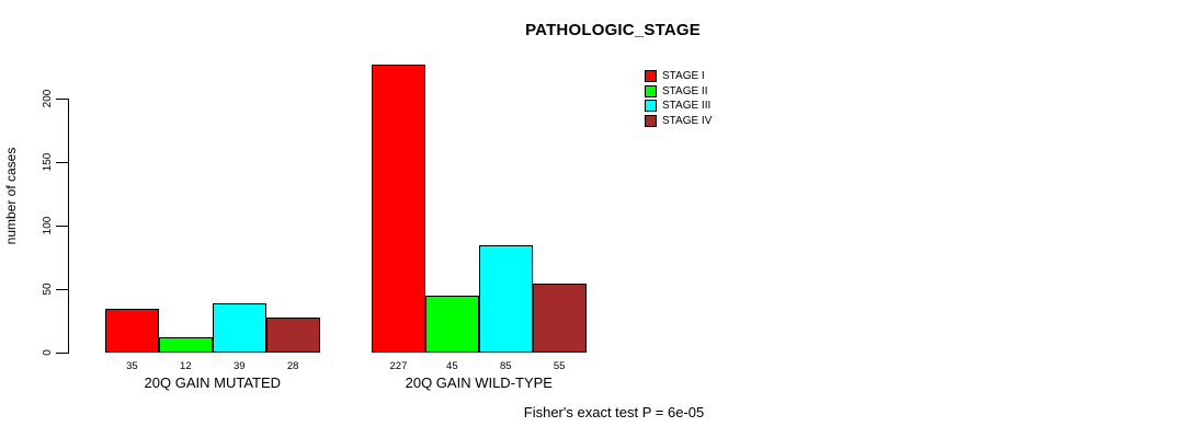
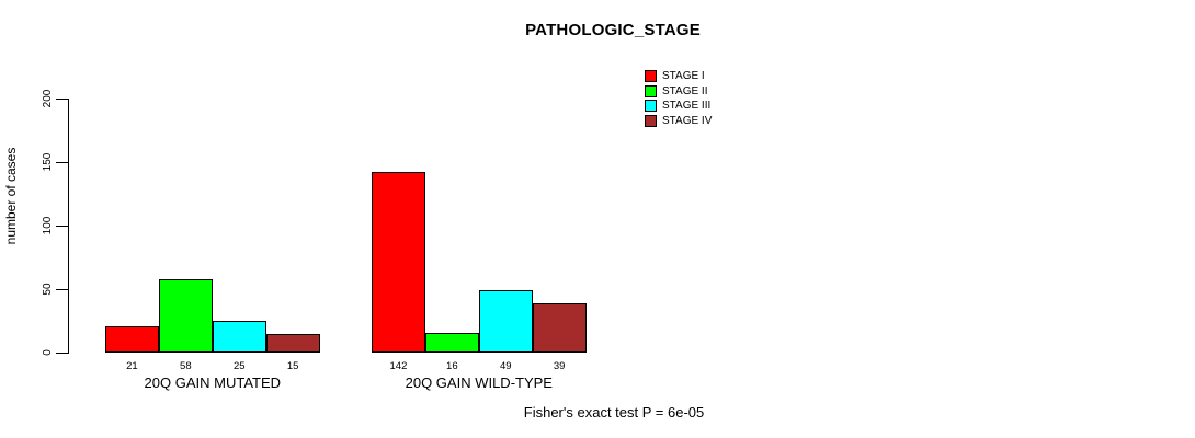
STAGE I/20Q GAIN MUTATED: 35 -> 21
STAGE II/20Q GAIN MUTATED: 12 -> 58
STAGE III/20Q GAIN MUTATED: 39 -> 25
STAGE IV/20Q GAIN MUTATED: 28 -> 15
STAGE I/20Q GAIN WILD-TYPE: 227 -> 142
STAGE II/20Q GAIN WILD-TYPE: 45 -> 16
STAGE III/20Q GAIN WILD-TYPE: 85 -> 49
STAGE IV/20Q GAIN WILD-TYPE: 55 -> 39
